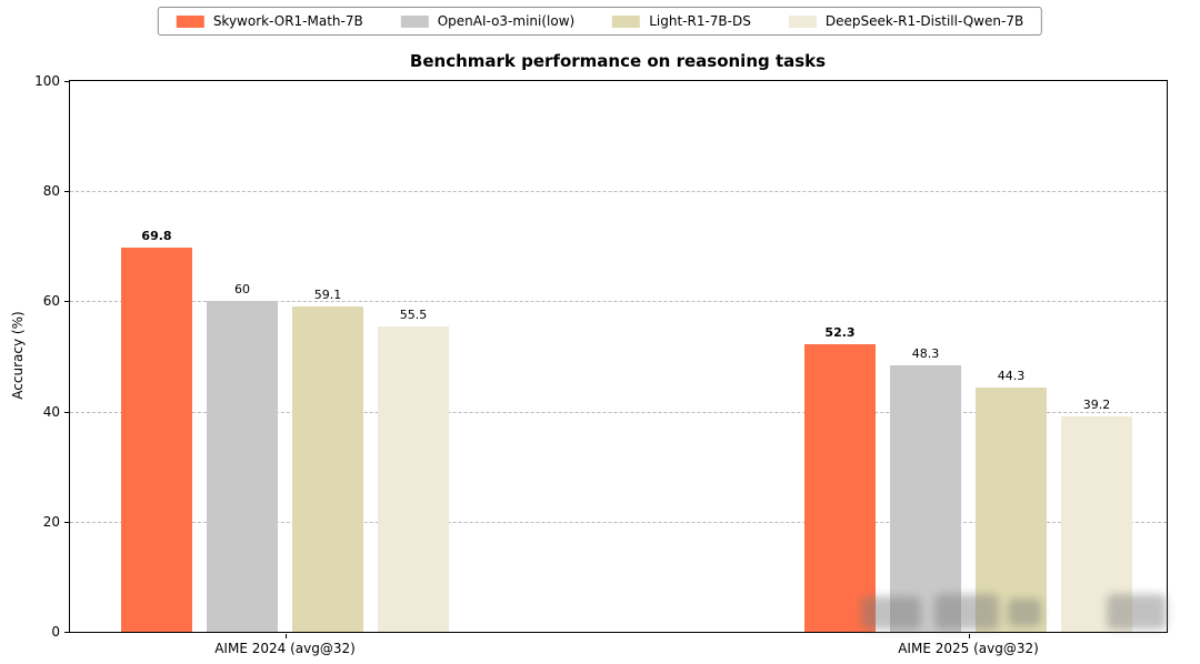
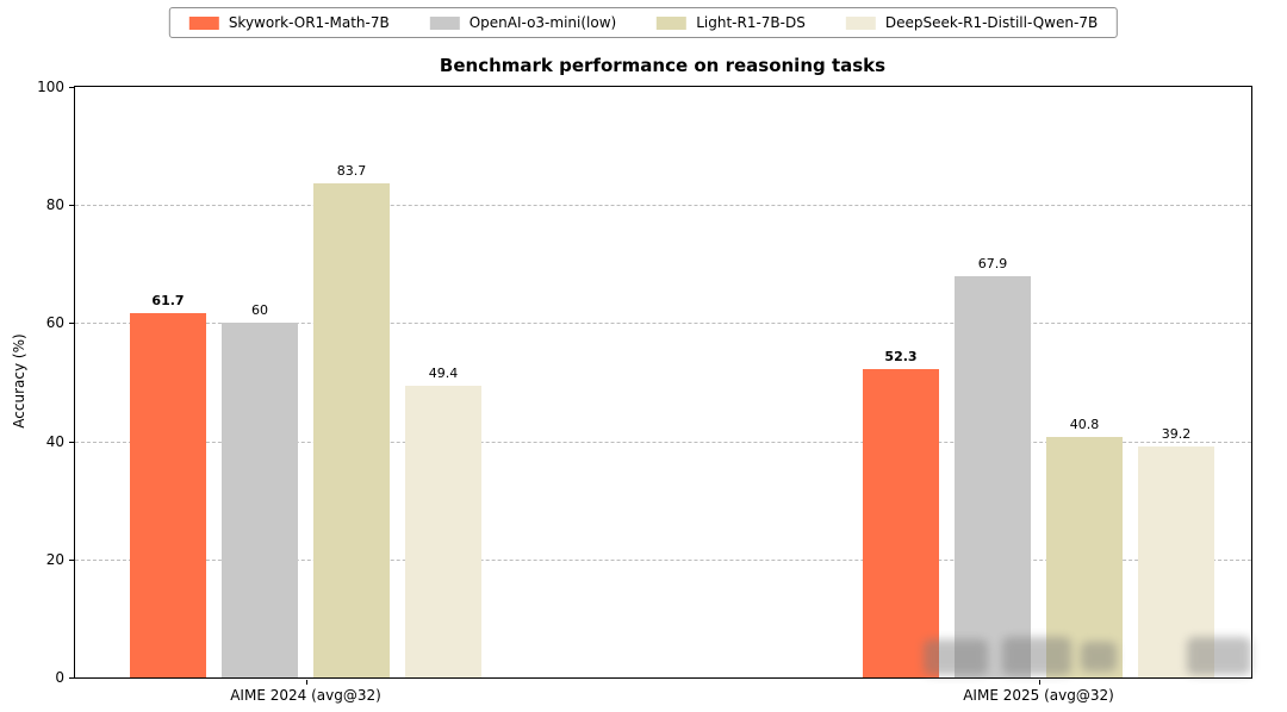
Skywork-OR1-Math-7B/AIME 2024 (avg@32): 69.8 -> 61.7
Light-R1-7B-DS/AIME 2024 (avg@32): 59.1 -> 83.7
DeepSeek-R1-Distill-Qwen-7B/AIME 2024 (avg@32): 55.5 -> 49.4
OpenAI-o3-mini(low)/AIME 2025 (avg@32): 48.3 -> 67.9
Light-R1-7B-DS/AIME 2025 (avg@32): 44.3 -> 40.8
